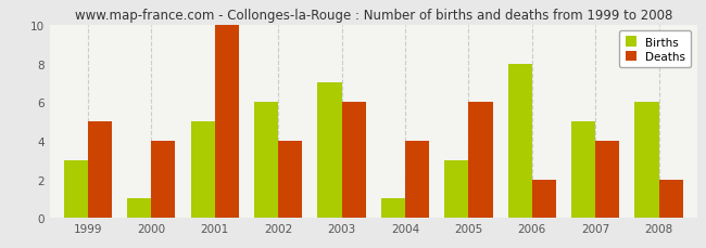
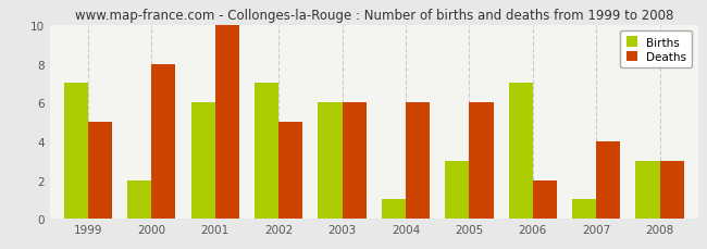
Births/1999: 3 -> 7
Births/2000: 1 -> 2
Deaths/2000: 4 -> 8
Births/2001: 5 -> 6
Births/2002: 6 -> 7
Deaths/2002: 4 -> 5
Births/2003: 7 -> 6
Deaths/2004: 4 -> 6
Births/2006: 8 -> 7
Births/2007: 5 -> 1
Births/2008: 6 -> 3
Deaths/2008: 2 -> 3
